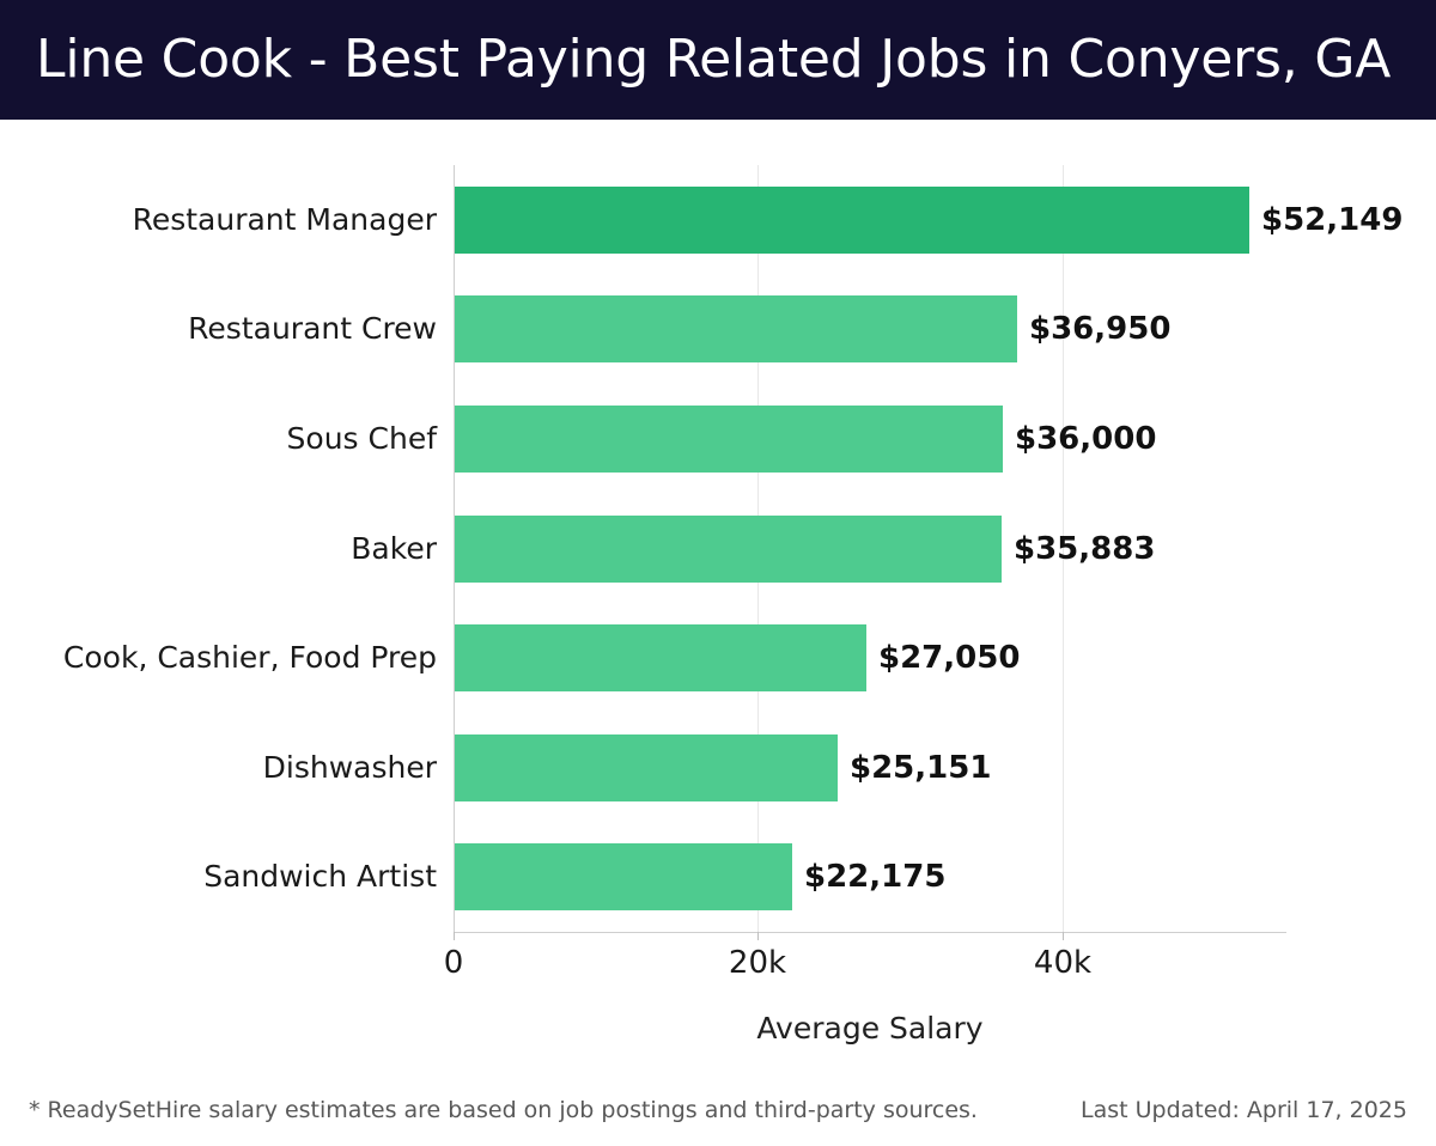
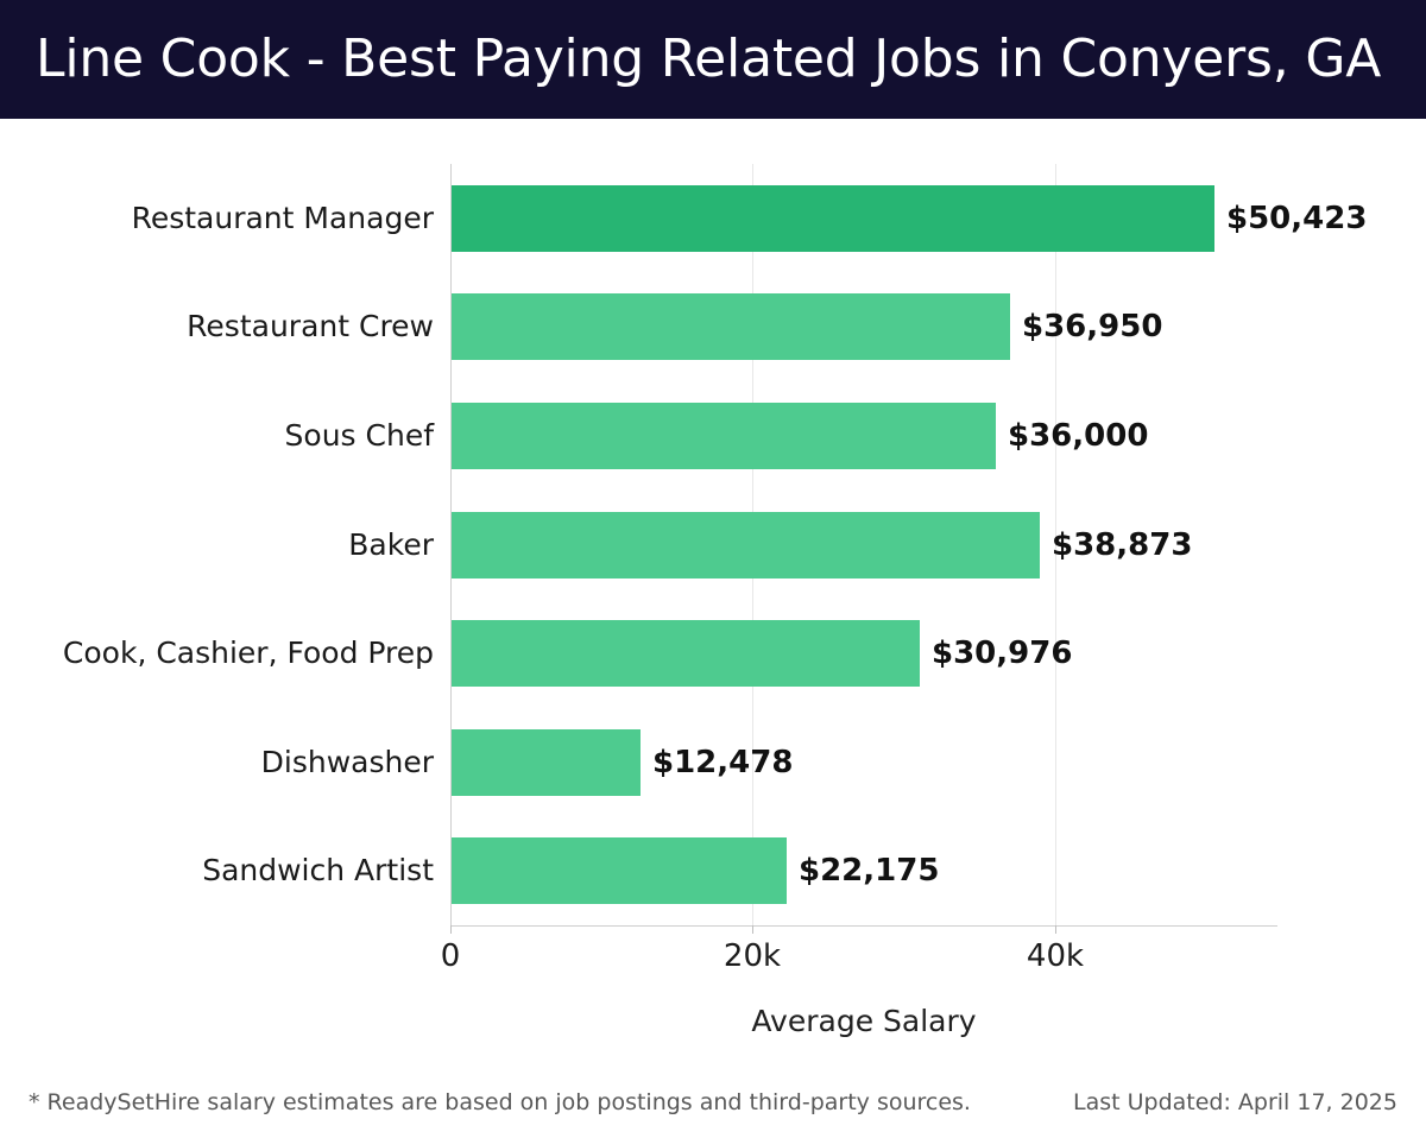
Restaurant Manager: $52,149 -> $50,423
Baker: $35,883 -> $38,873
Cook, Cashier, Food Prep: $27,050 -> $30,976
Dishwasher: $25,151 -> $12,478
